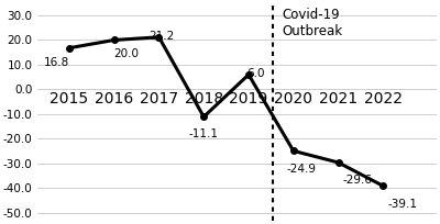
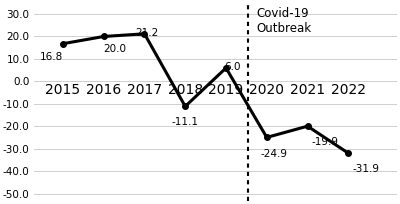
2021: -29.6 -> -19.9
2022: -39.1 -> -31.9
